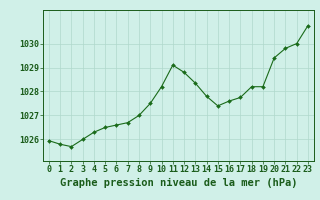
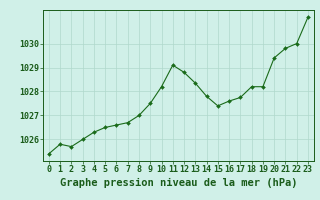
0: 1025.95 -> 1025.40
23: 1030.75 -> 1031.10
